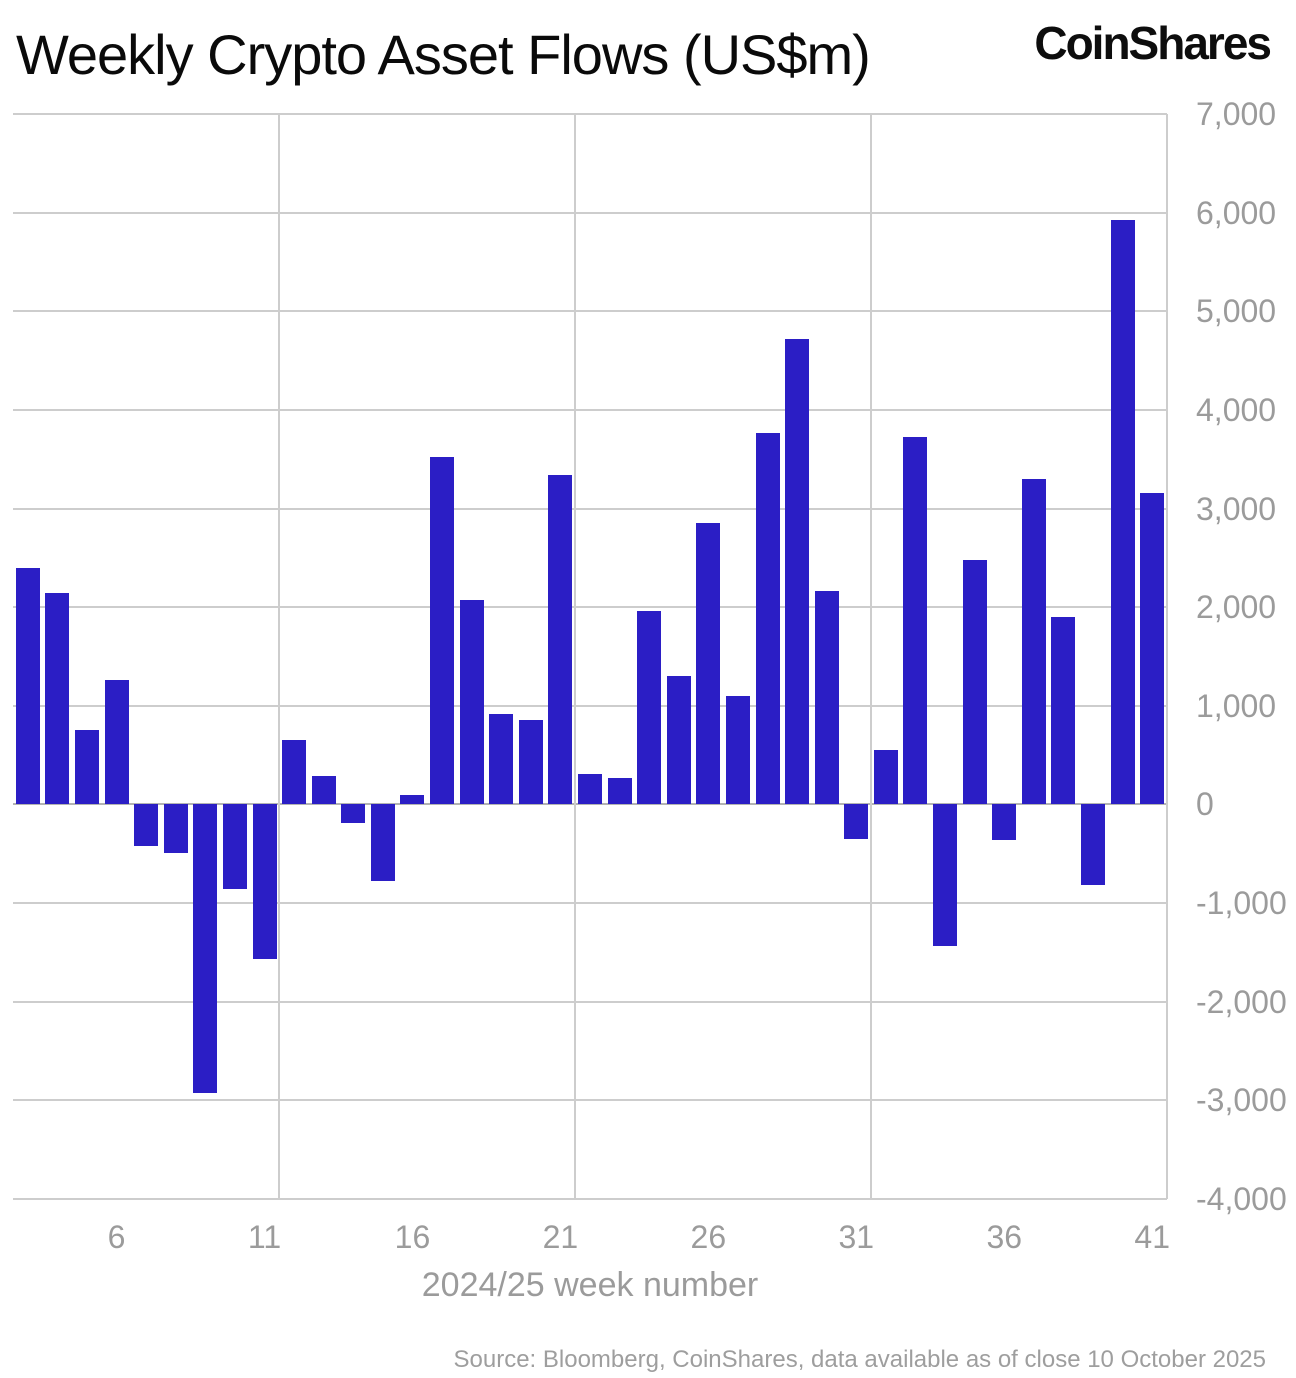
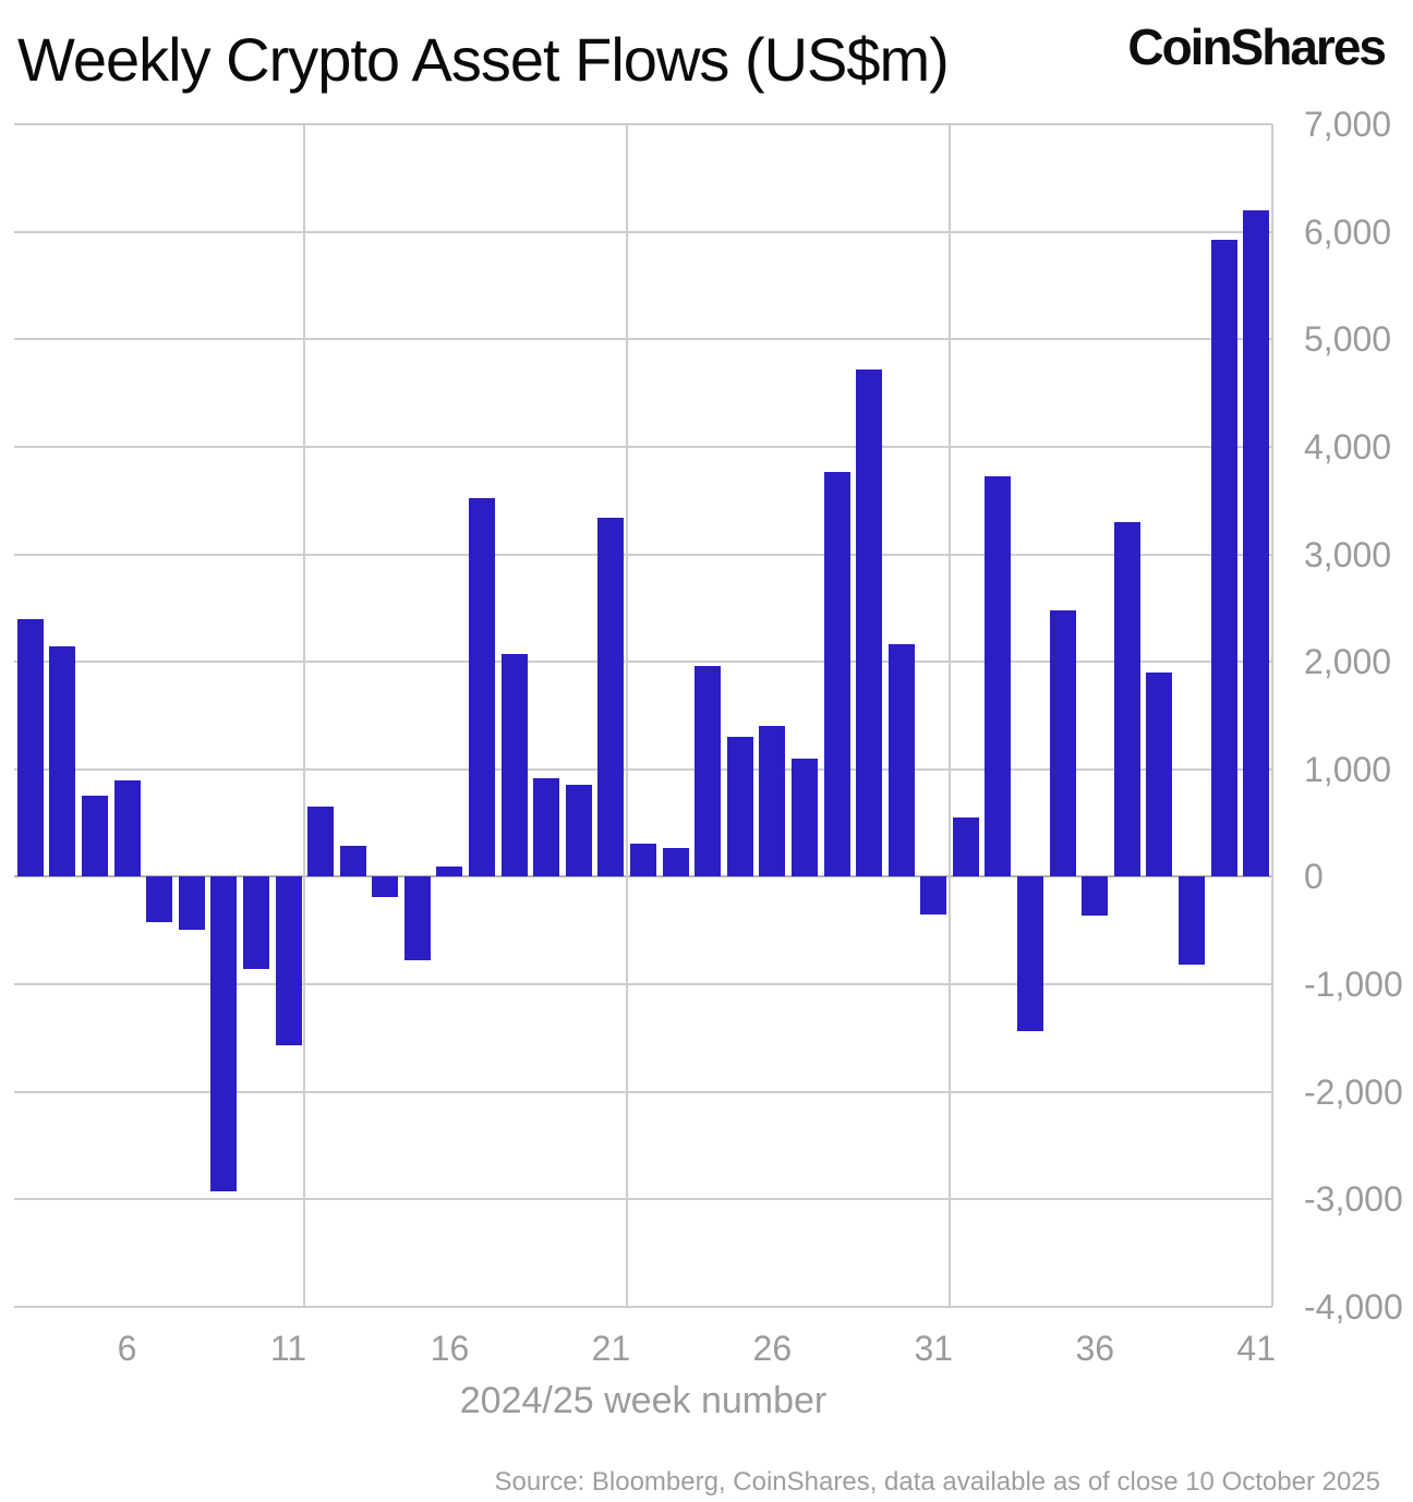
6: 1300 -> 900
26: 2800 -> 1400
41: 3200 -> 6200
